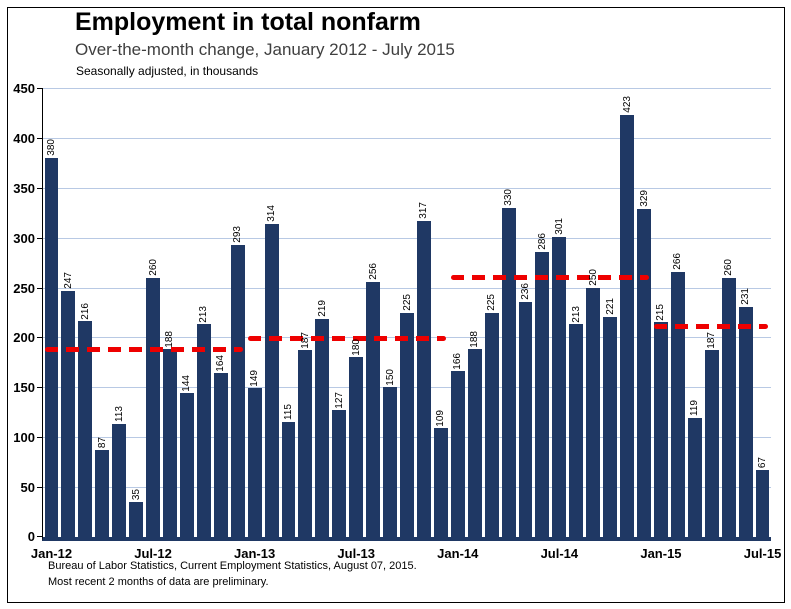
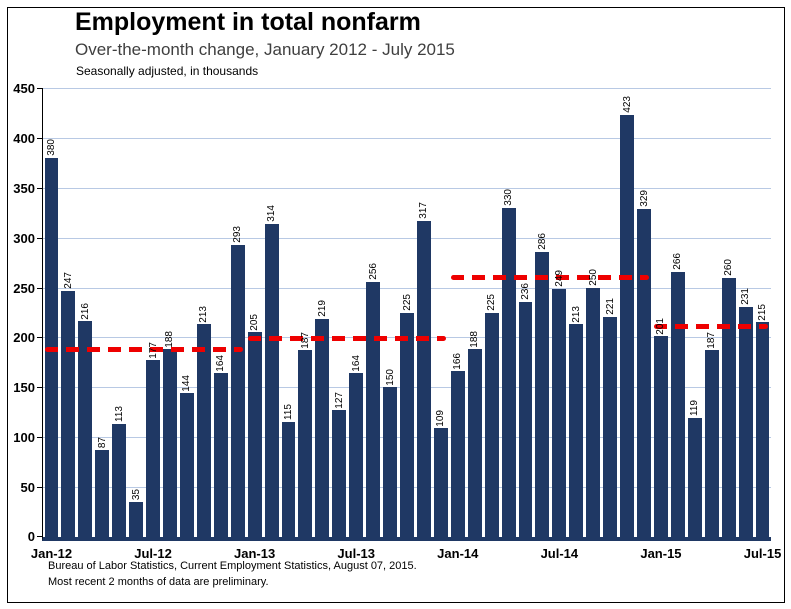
Jul-12: 260 -> 177
Jan-13: 149 -> 205
Jul-13: 180 -> 164
Jul-14: 301 -> 249
Jan-15: 215 -> 201
Jul-15: 67 -> 215
